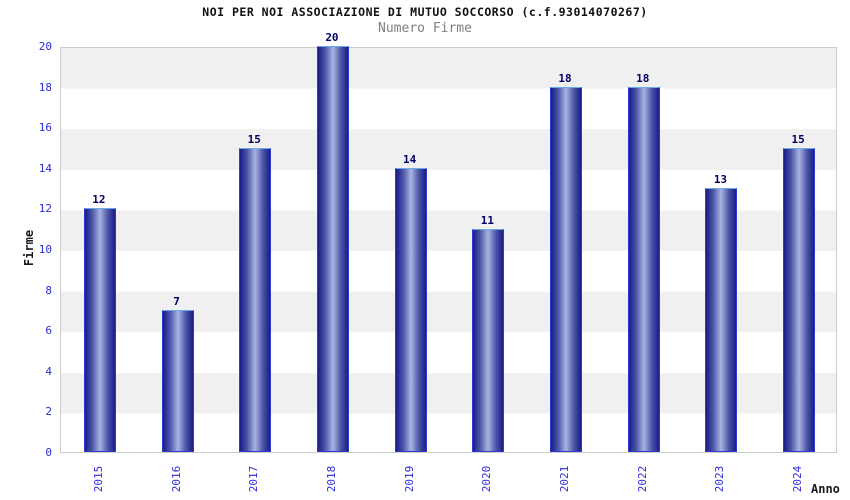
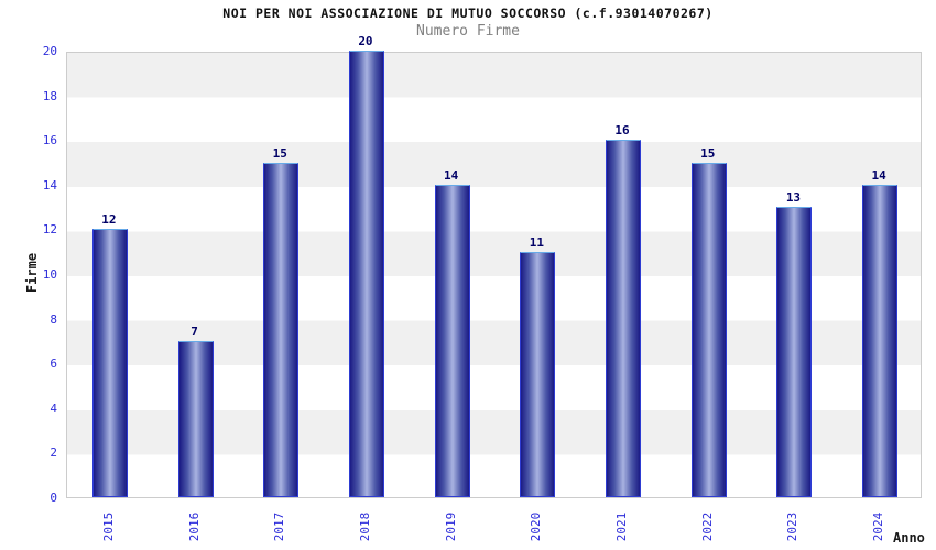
2021: 18 -> 16
2022: 18 -> 15
2024: 15 -> 14
